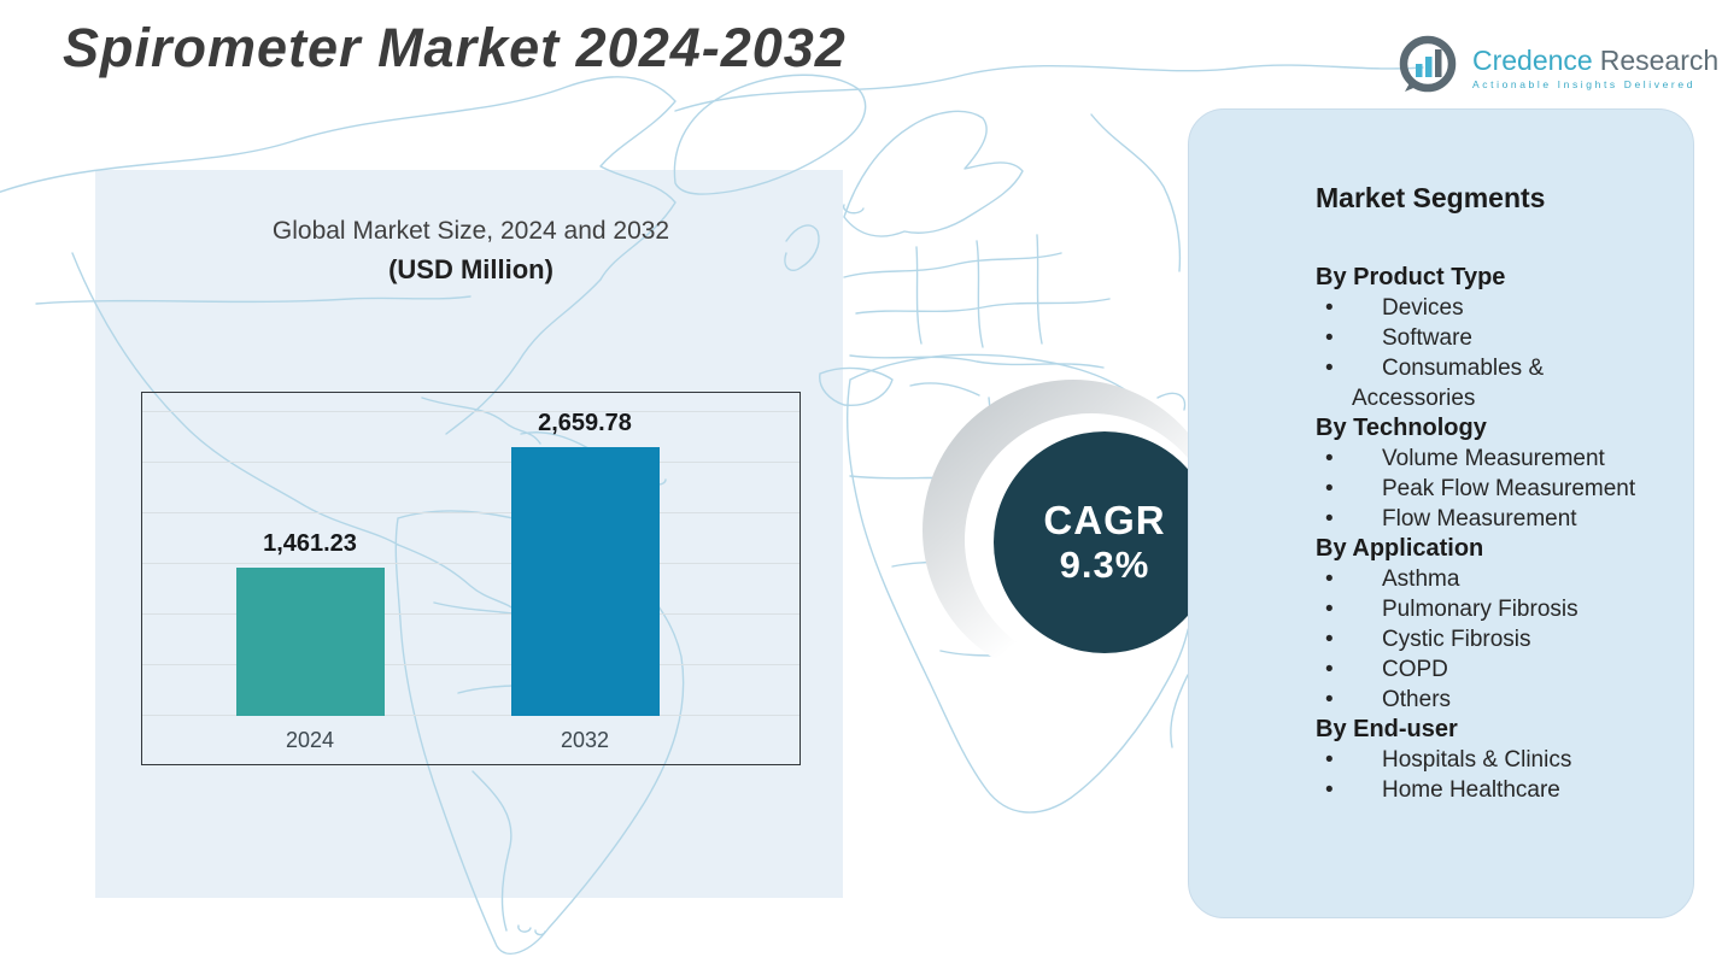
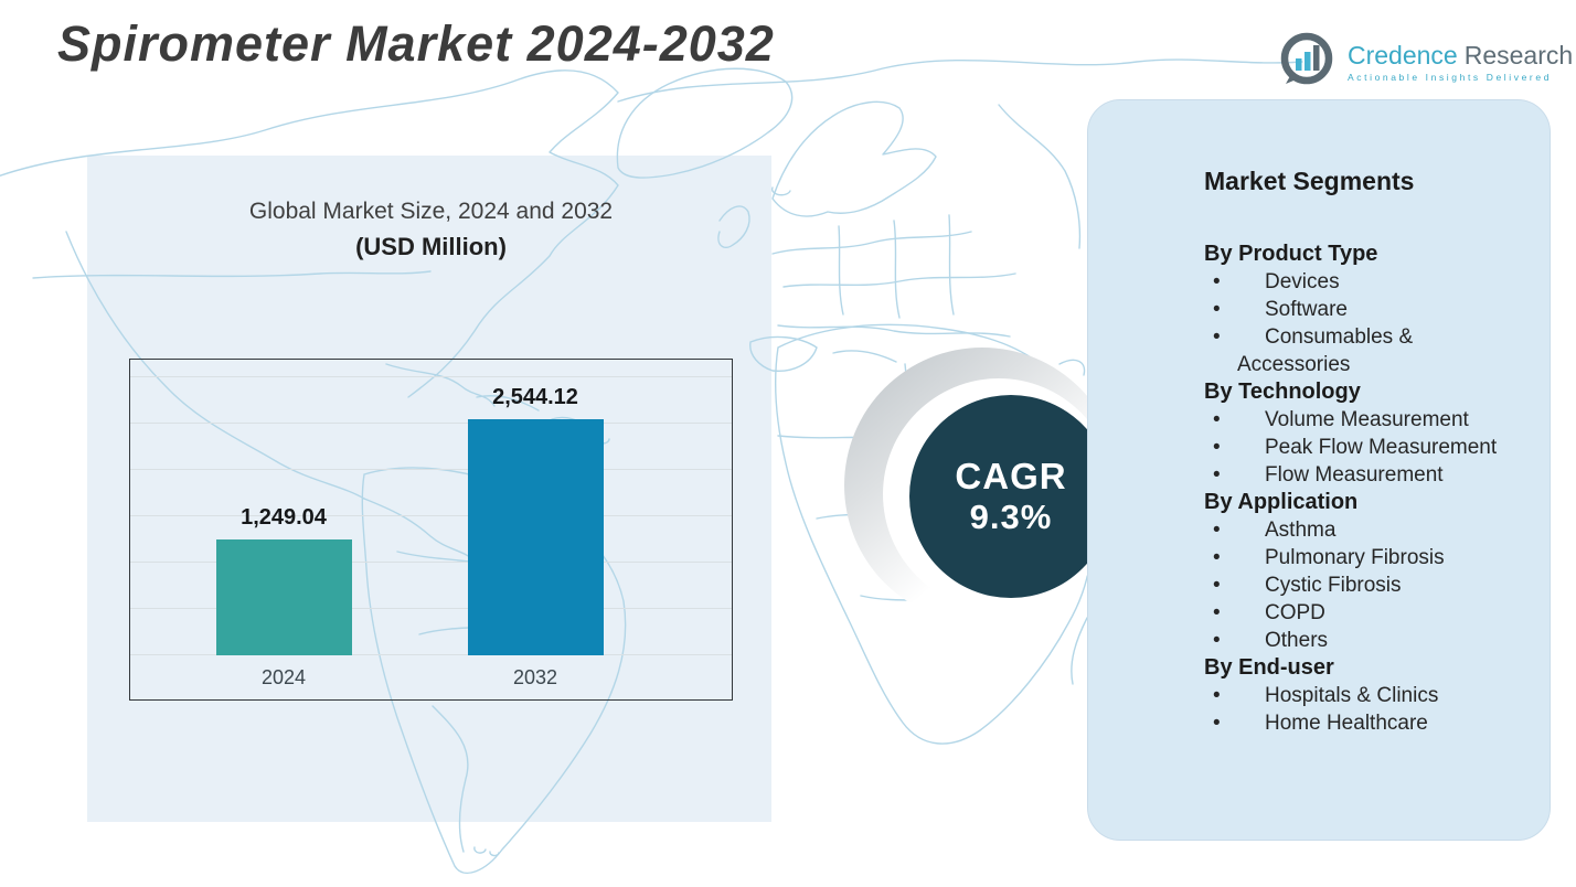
2024: 1,461.23 -> 1,249.04
2032: 2,659.78 -> 2,544.12
